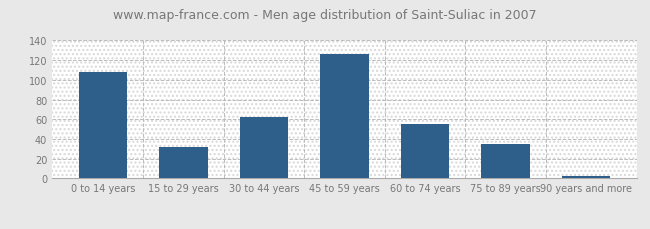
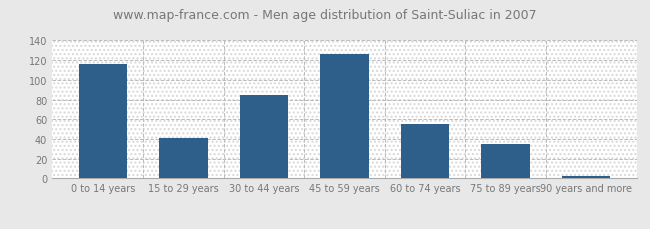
0 to 14 years: 108 -> 116
15 to 29 years: 32 -> 41
30 to 44 years: 62 -> 85
